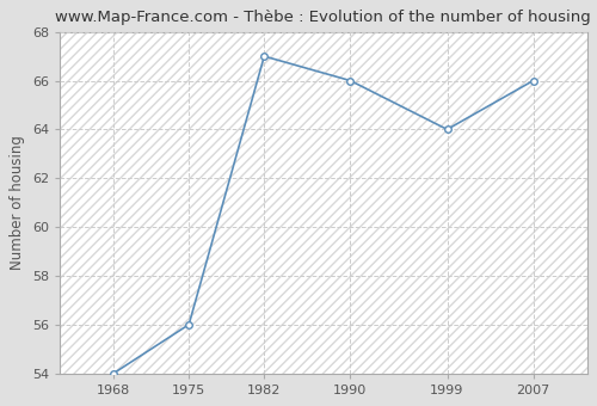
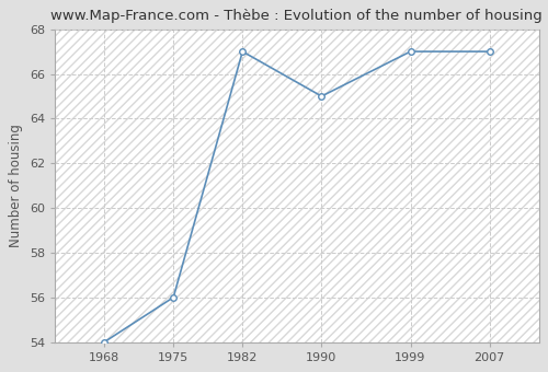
1990: 66 -> 65
1999: 64 -> 67
2007: 66 -> 67
